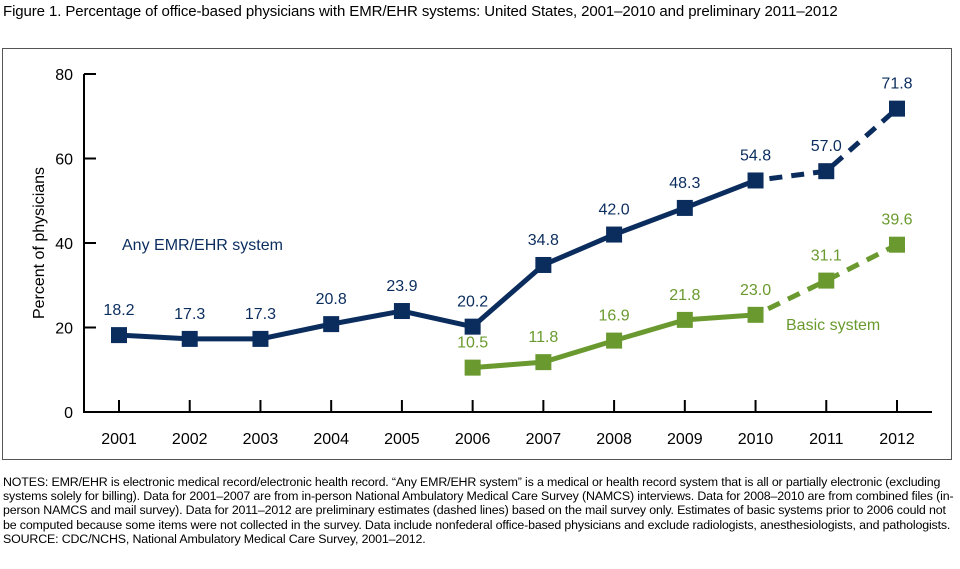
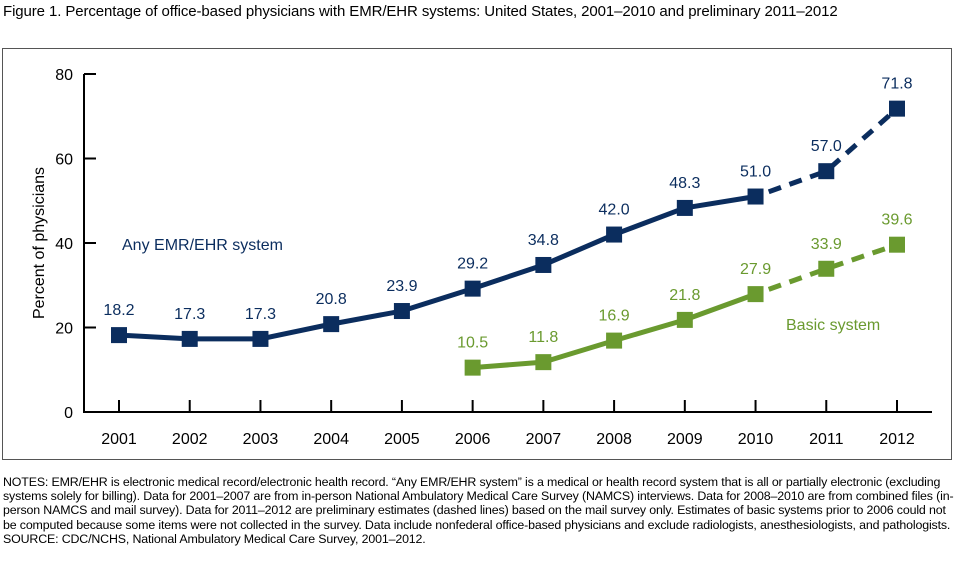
Any EMR/EHR system/2006: 20.2 -> 29.2
Any EMR/EHR system/2010: 54.8 -> 51.0
Basic system/2010: 23.0 -> 27.9
Basic system/2011: 31.1 -> 33.9
